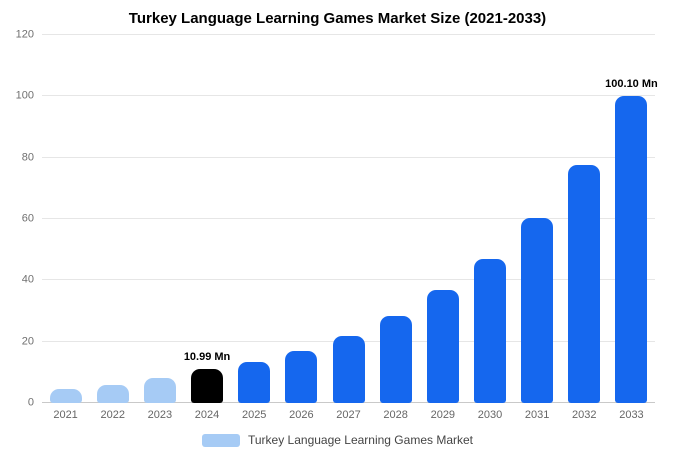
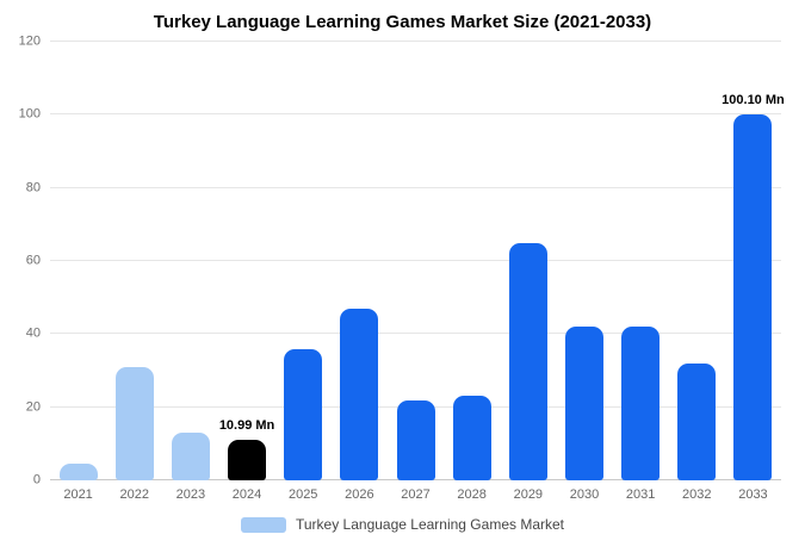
2022: 6 -> 31
2023: 8 -> 13
2025: 14 -> 36
2026: 17 -> 47
2028: 28 -> 23
2029: 37 -> 65
2030: 47 -> 42
2031: 60 -> 42
2032: 78 -> 32
